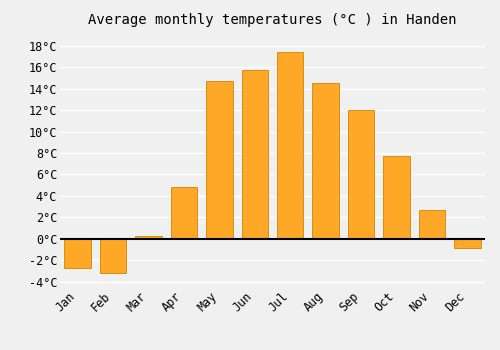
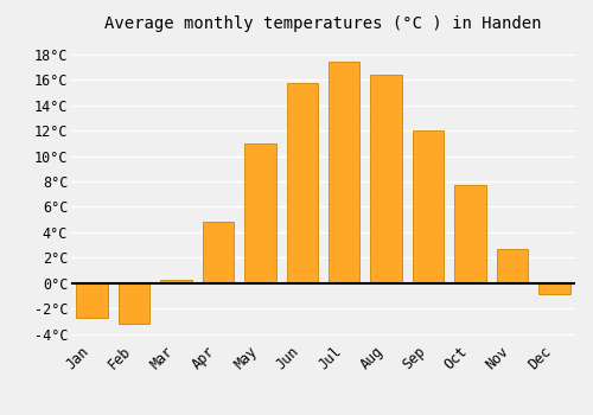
May: 14.7°C -> 11.0°C
Aug: 14.5°C -> 16.4°C
